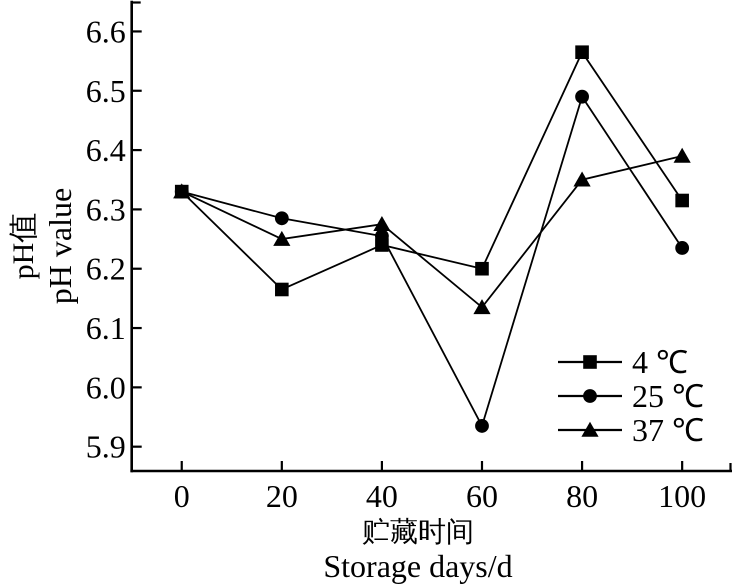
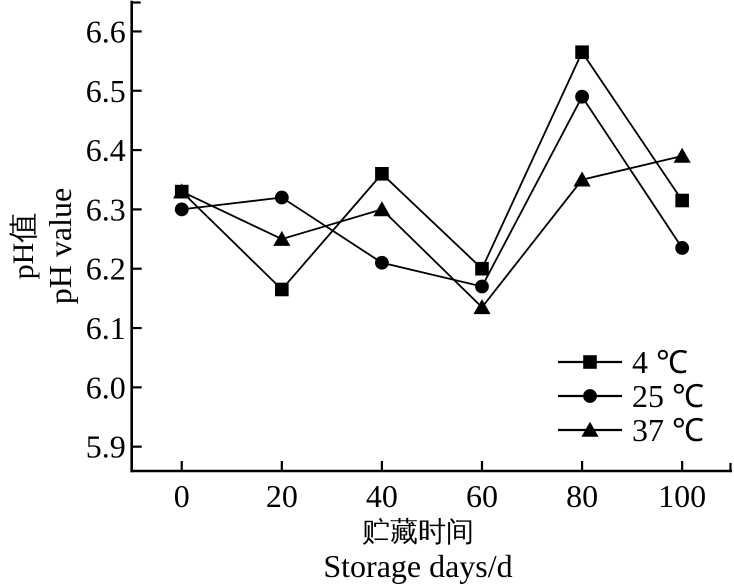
25 ℃/0: 6.33 -> 6.30
25 ℃/20: 6.29 -> 6.32
4 ℃/40: 6.24 -> 6.36
25 ℃/40: 6.25 -> 6.21
37 ℃/40: 6.28 -> 6.30
25 ℃/60: 5.93 -> 6.17
